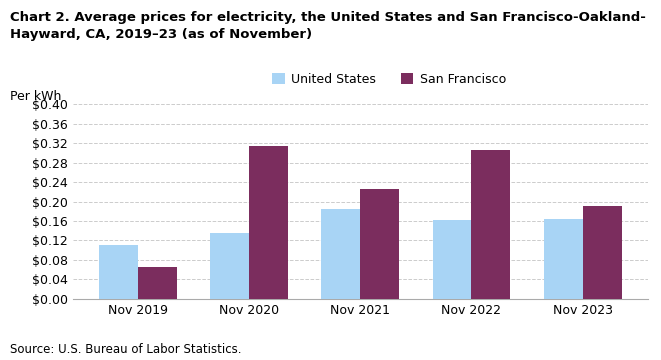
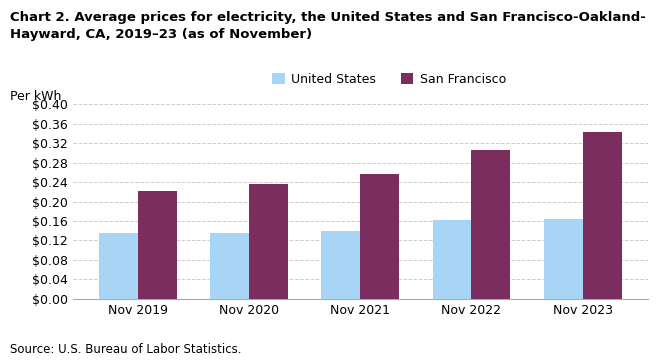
United States/Nov 2019: $0.110 -> $0.135
San Francisco/Nov 2019: $0.065 -> $0.222
San Francisco/Nov 2020: $0.315 -> $0.237
United States/Nov 2021: $0.185 -> $0.140
San Francisco/Nov 2021: $0.225 -> $0.257
San Francisco/Nov 2023: $0.190 -> $0.343
